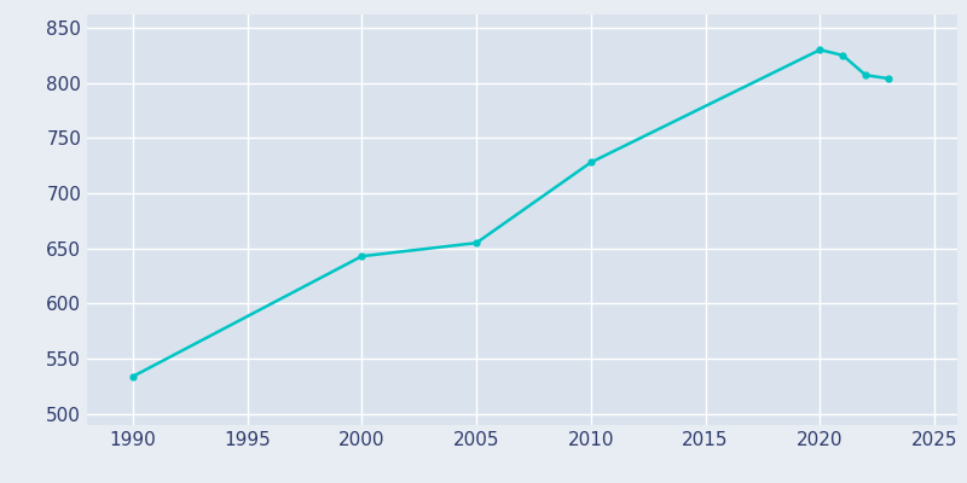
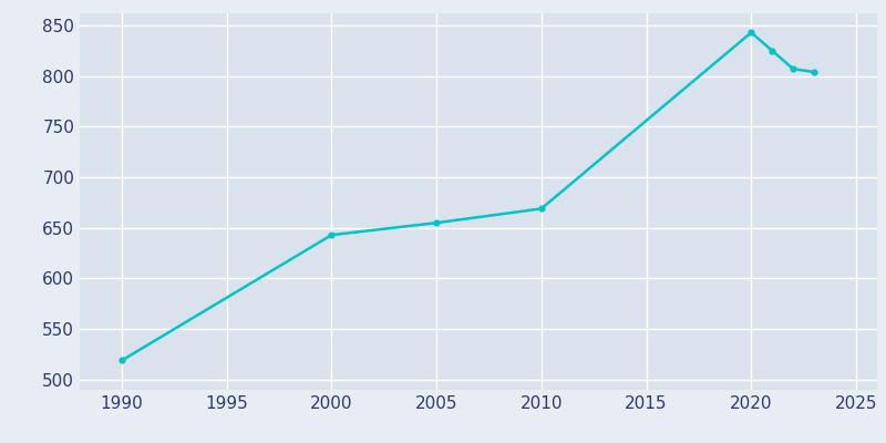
1990: 534 -> 519
2010: 728 -> 669
2020: 830 -> 843
